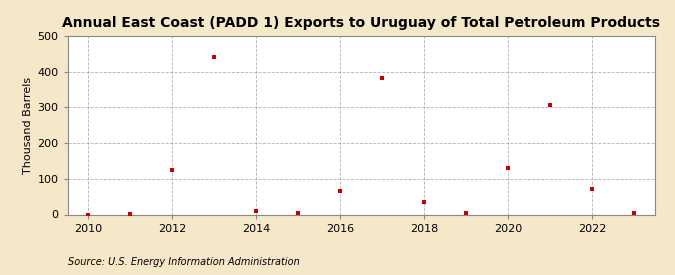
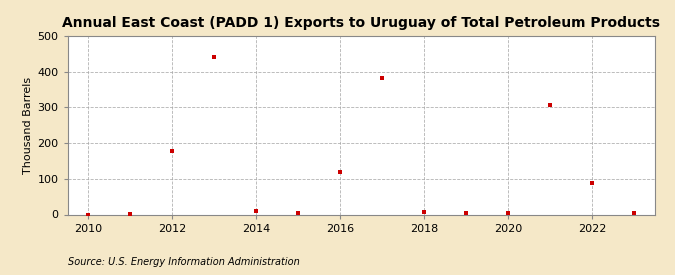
2012: 125 -> 178
2016: 65 -> 120
2018: 35 -> 8
2020: 130 -> 3
2022: 70 -> 88
